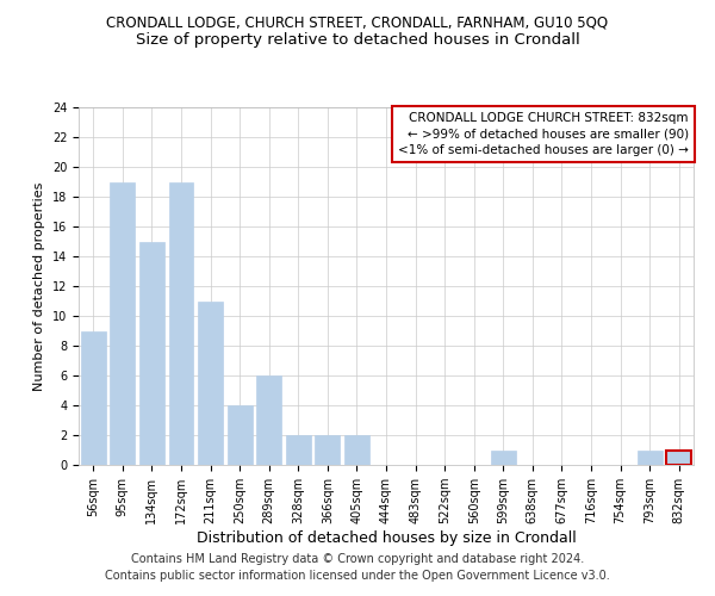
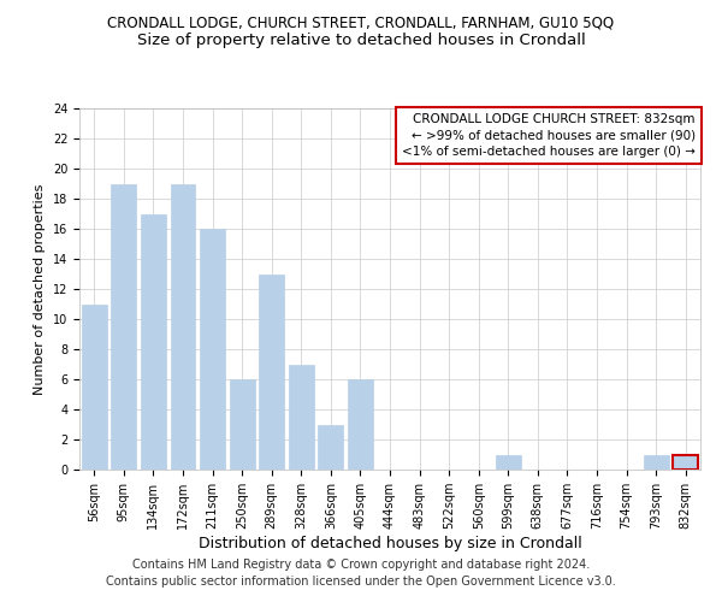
56sqm: 9 -> 11
134sqm: 15 -> 17
211sqm: 11 -> 16
250sqm: 4 -> 6
289sqm: 6 -> 13
328sqm: 2 -> 7
366sqm: 2 -> 3
405sqm: 2 -> 6
